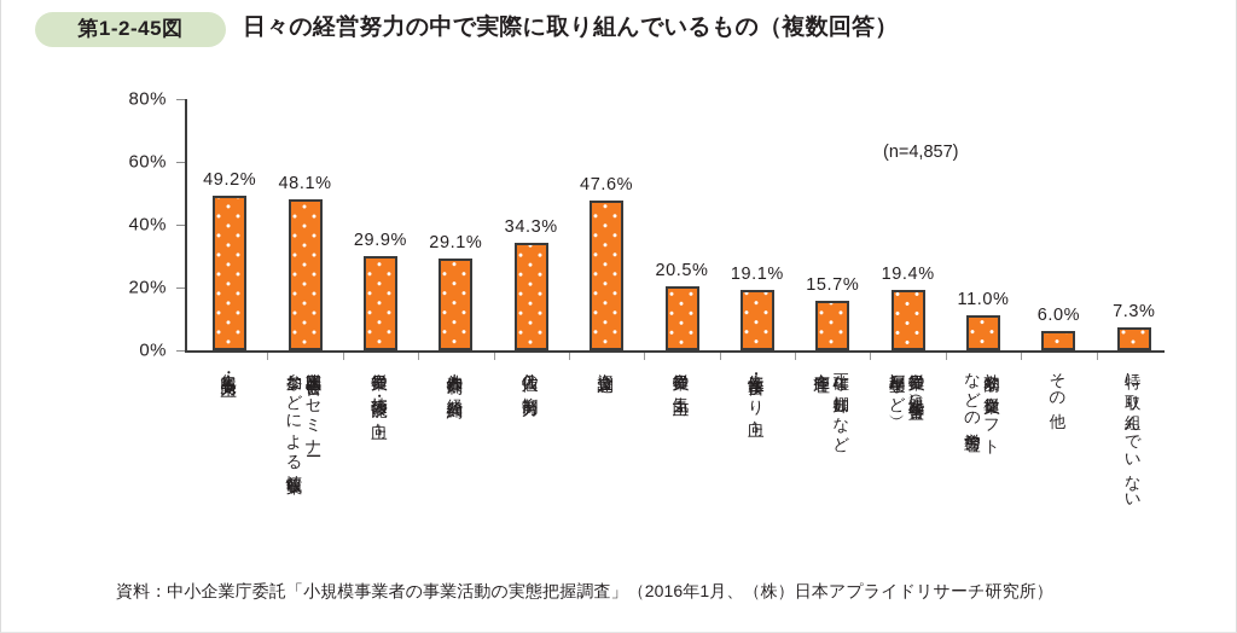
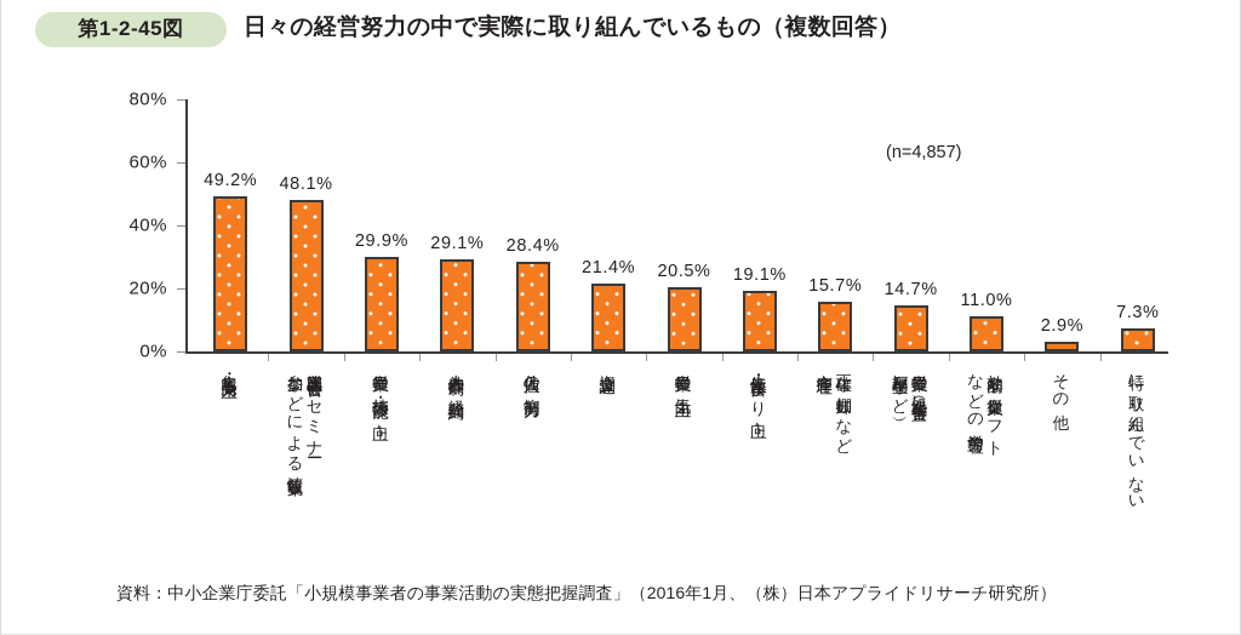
仕入値の抑制努力: 34.3% -> 28.4%
資金調達: 47.6% -> 21.4%
従業員の処遇改善（賃金、福利厚生など）: 19.4% -> 14.7%
その他: 6.0% -> 2.9%
